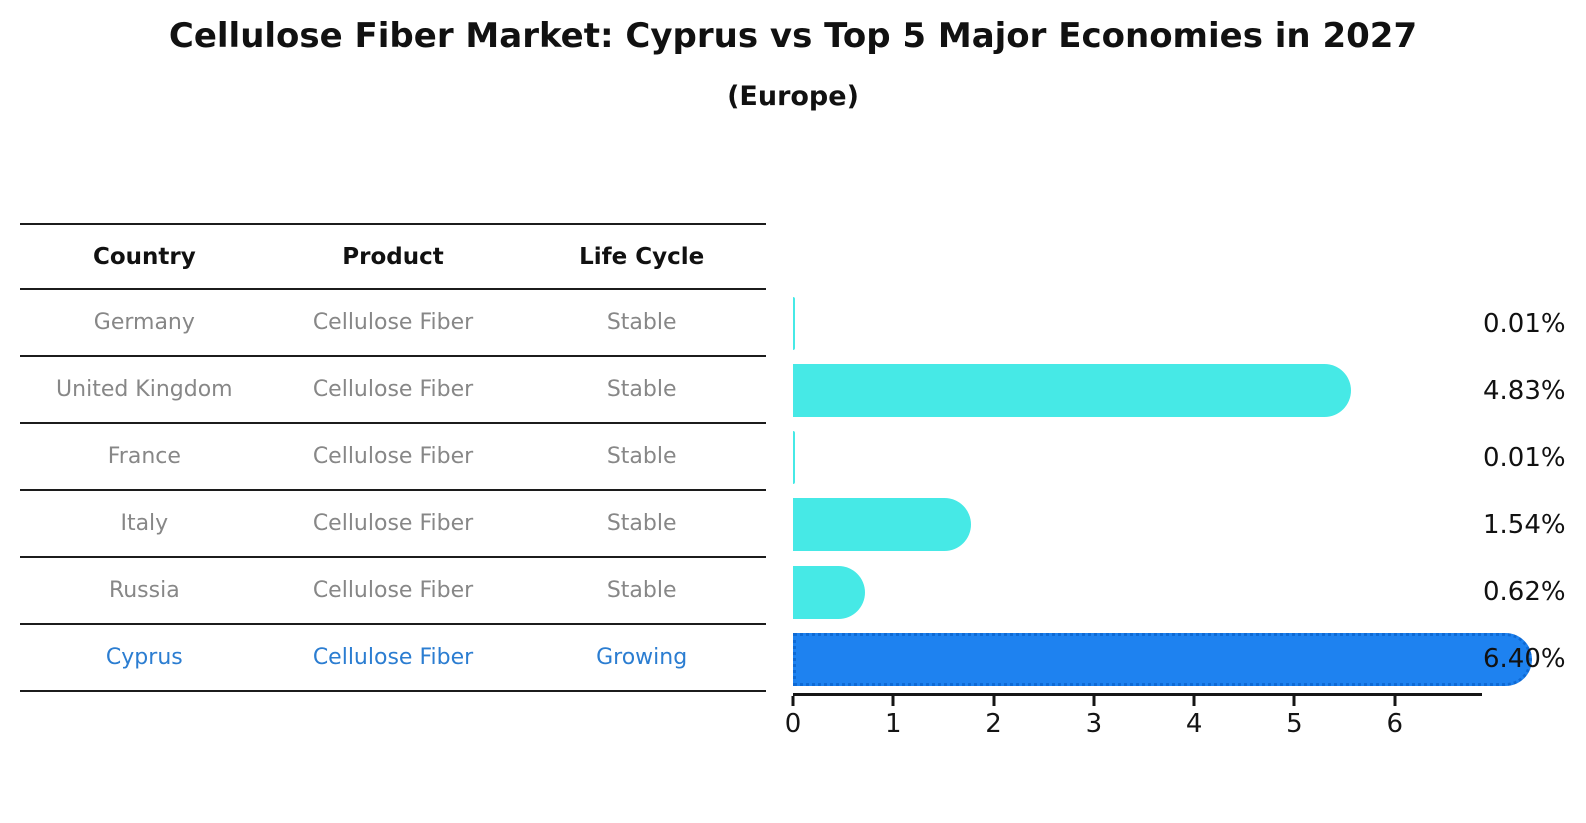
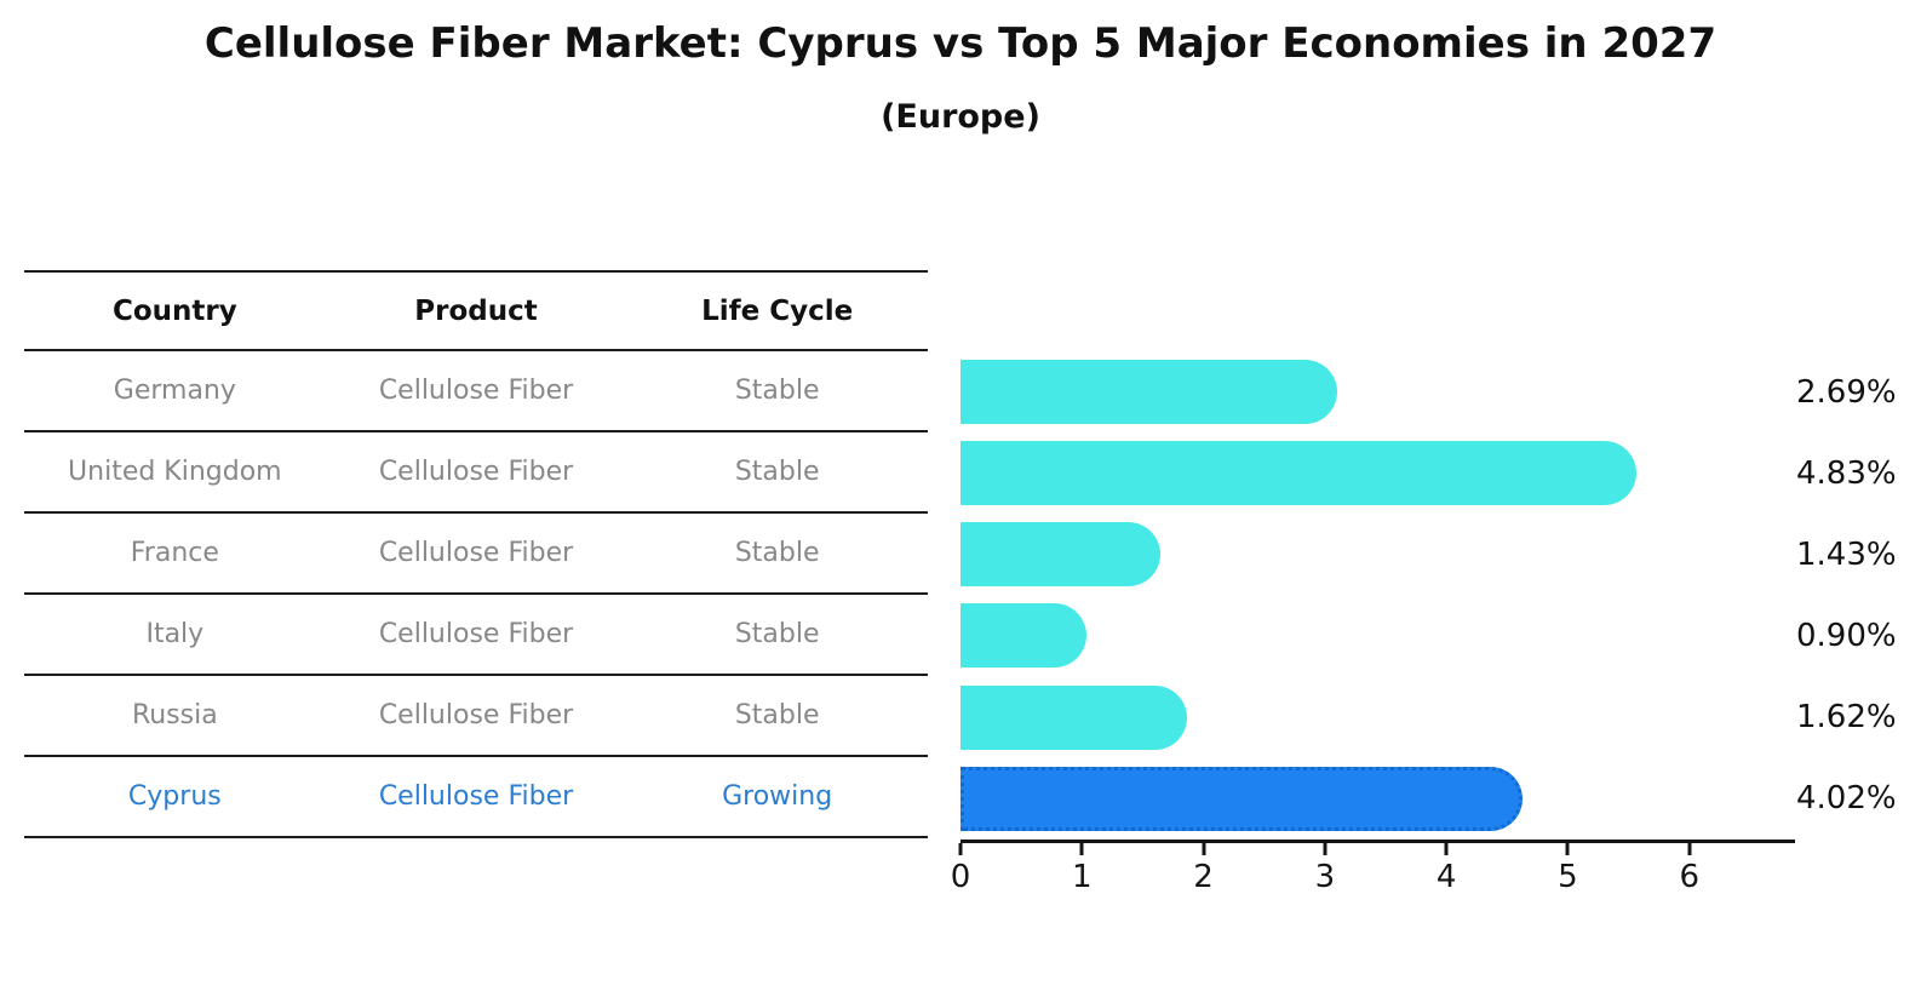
Germany: 0.01% -> 2.69%
France: 0.01% -> 1.43%
Italy: 1.54% -> 0.90%
Russia: 0.62% -> 1.62%
Cyprus: 6.40% -> 4.02%
